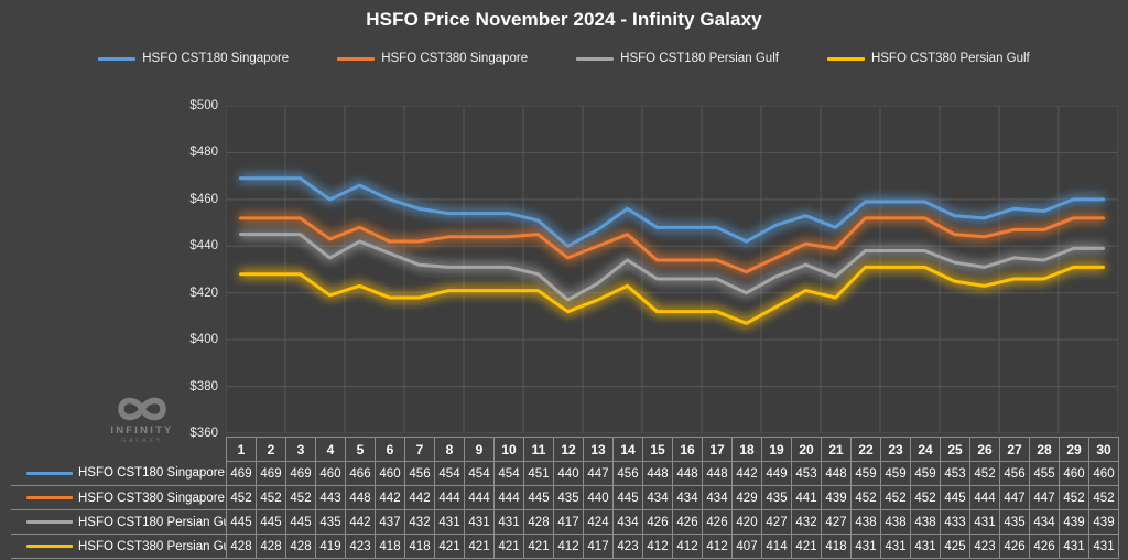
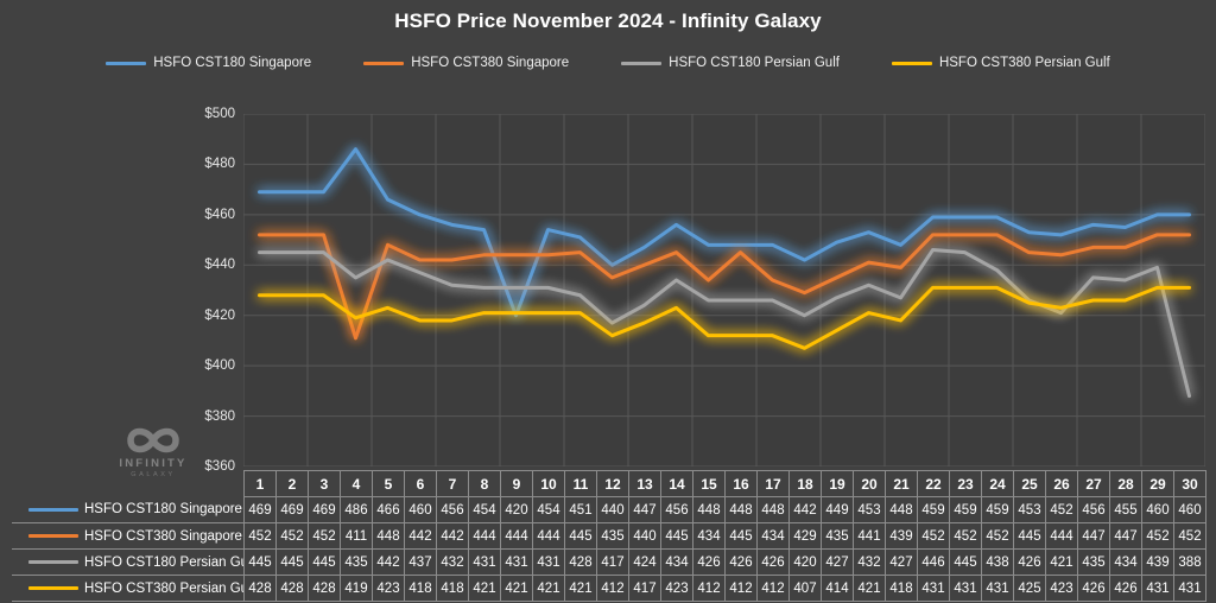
HSFO CST180 Singapore/4: 460 -> 486
HSFO CST380 Singapore/4: 443 -> 411
HSFO CST180 Singapore/9: 454 -> 420
HSFO CST380 Singapore/16: 434 -> 445
HSFO CST180 Persian Gulf/22: 438 -> 446
HSFO CST180 Persian Gulf/23: 438 -> 445
HSFO CST180 Persian Gulf/25: 433 -> 426
HSFO CST180 Persian Gulf/26: 431 -> 421
HSFO CST180 Persian Gulf/30: 439 -> 388
